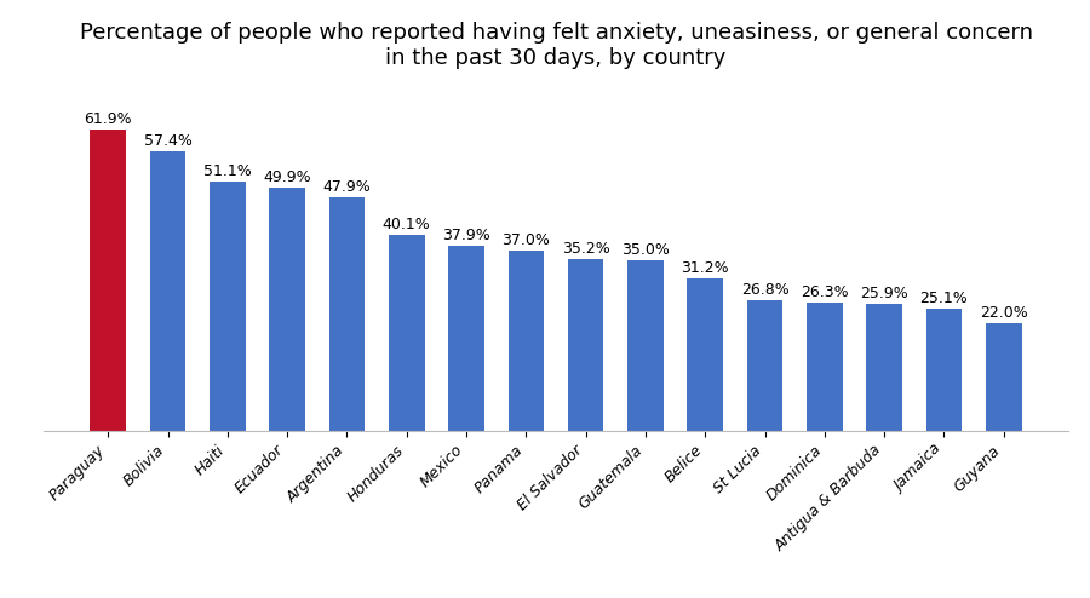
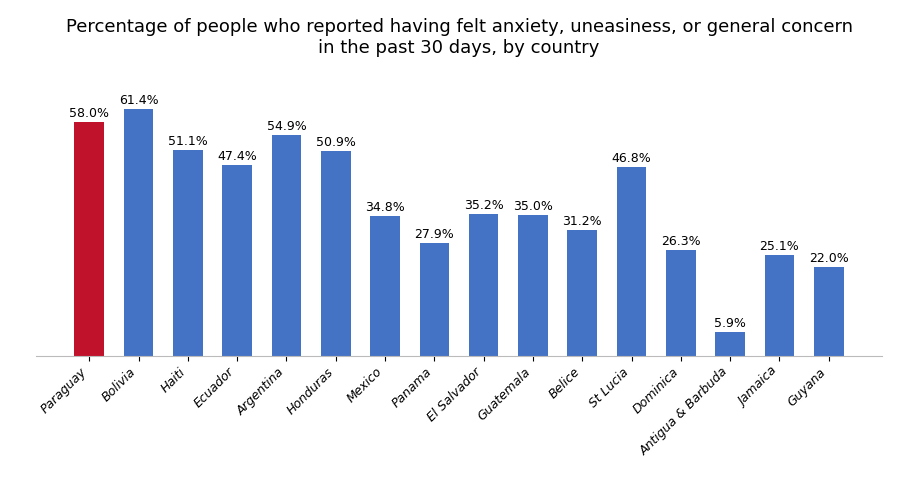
Paraguay: 61.9% -> 58.0%
Bolivia: 57.4% -> 61.4%
Ecuador: 49.9% -> 47.4%
Argentina: 47.9% -> 54.9%
Honduras: 40.1% -> 50.9%
Mexico: 37.9% -> 34.8%
Panama: 37.0% -> 27.9%
St Lucia: 26.8% -> 46.8%
Antigua & Barbuda: 25.9% -> 5.9%
